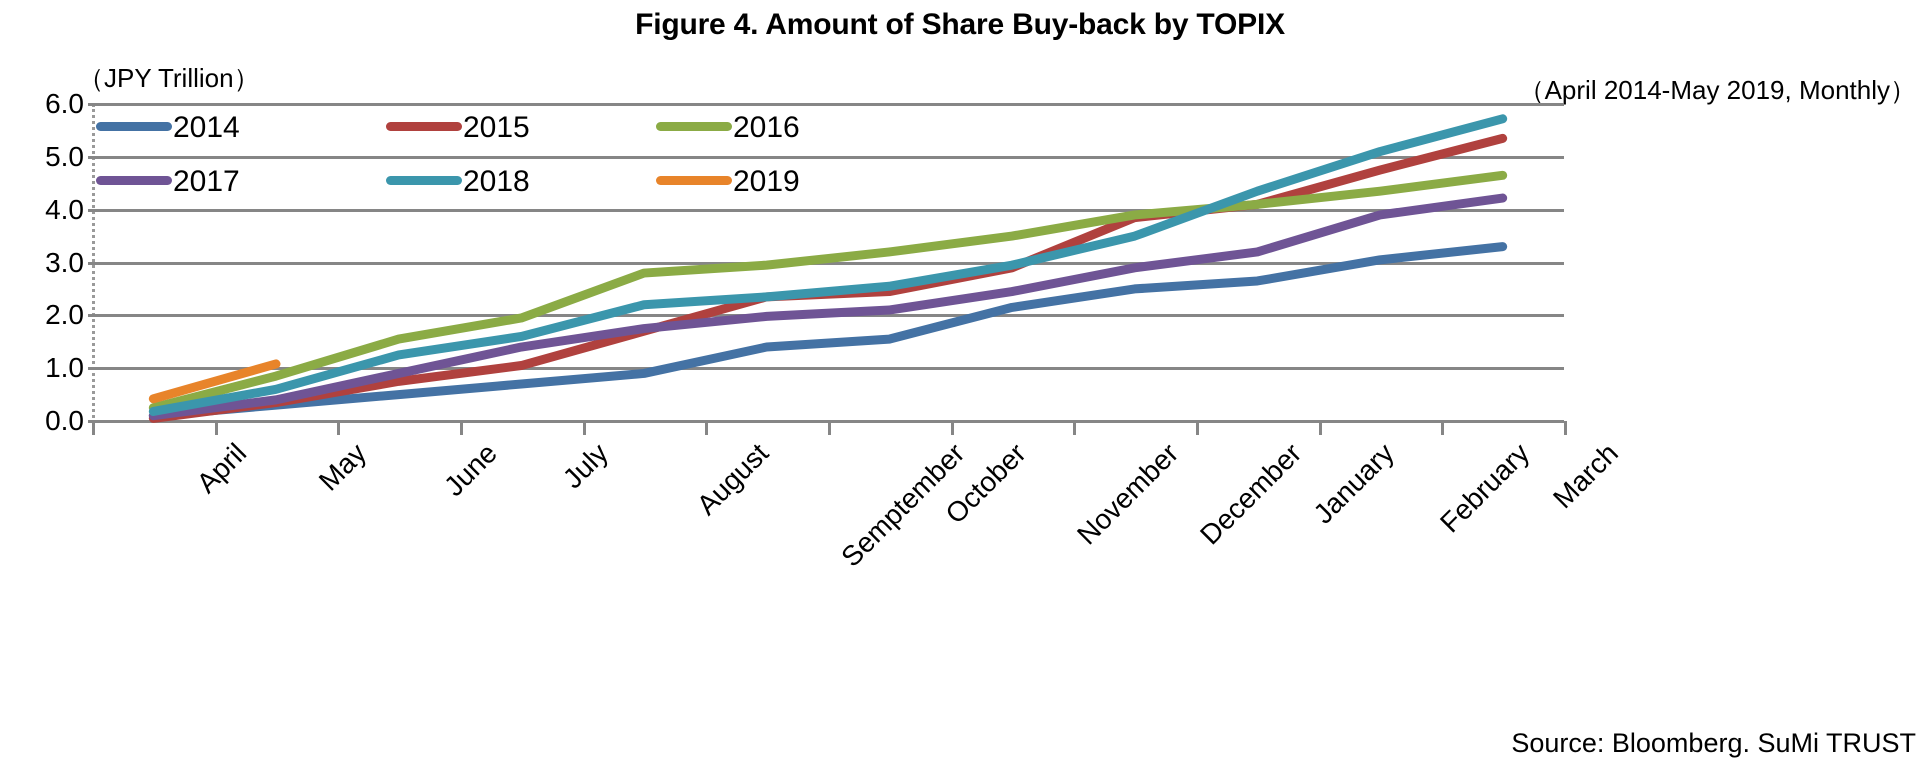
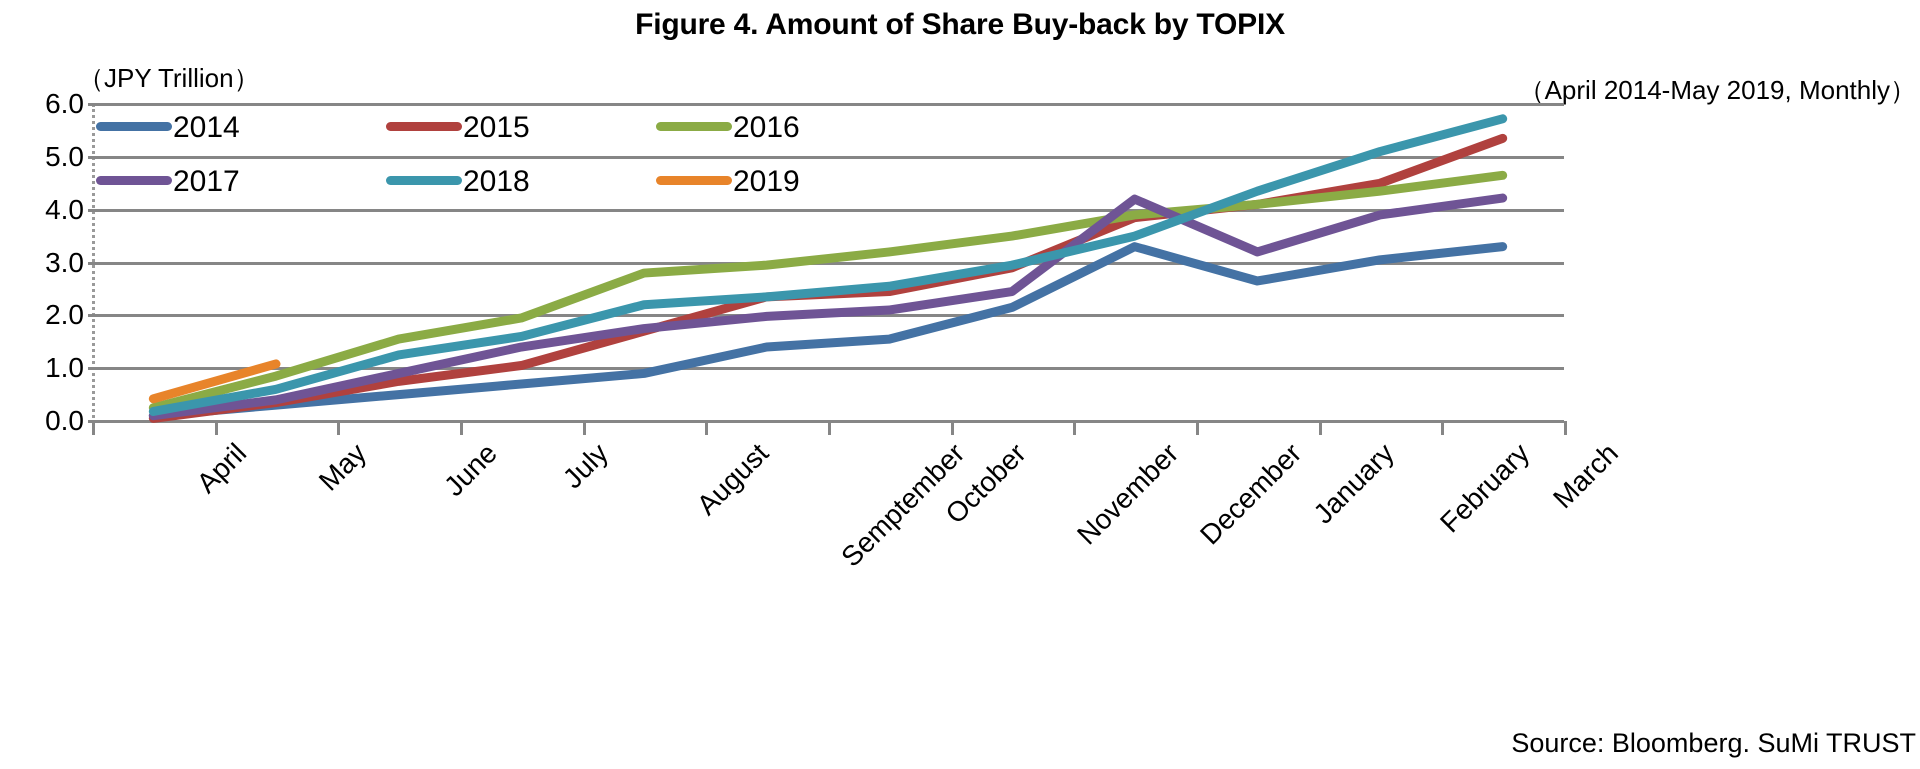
2014/December: 2.5 -> 3.3
2017/December: 2.9 -> 4.2
2015/February: 4.8 -> 4.5
